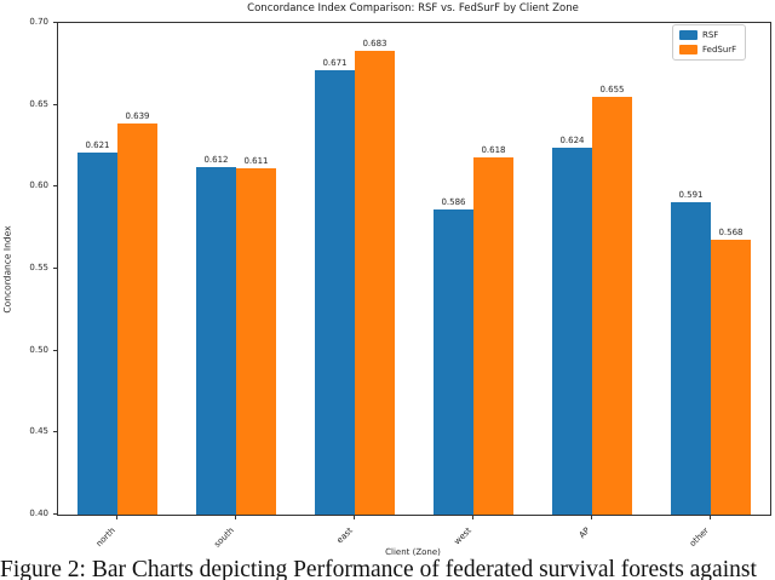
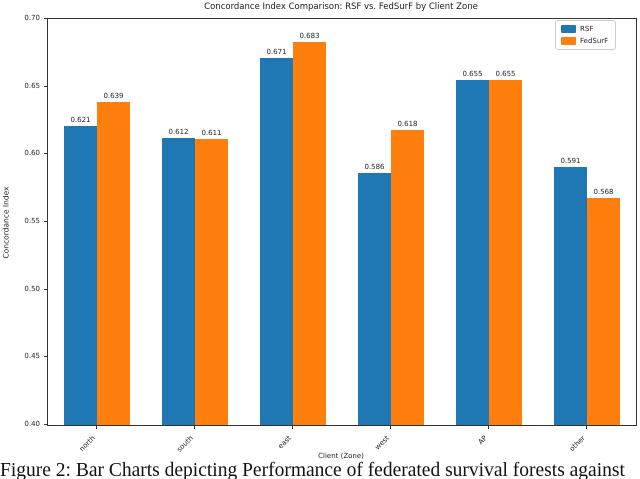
RSF/AP: 0.624 -> 0.655
